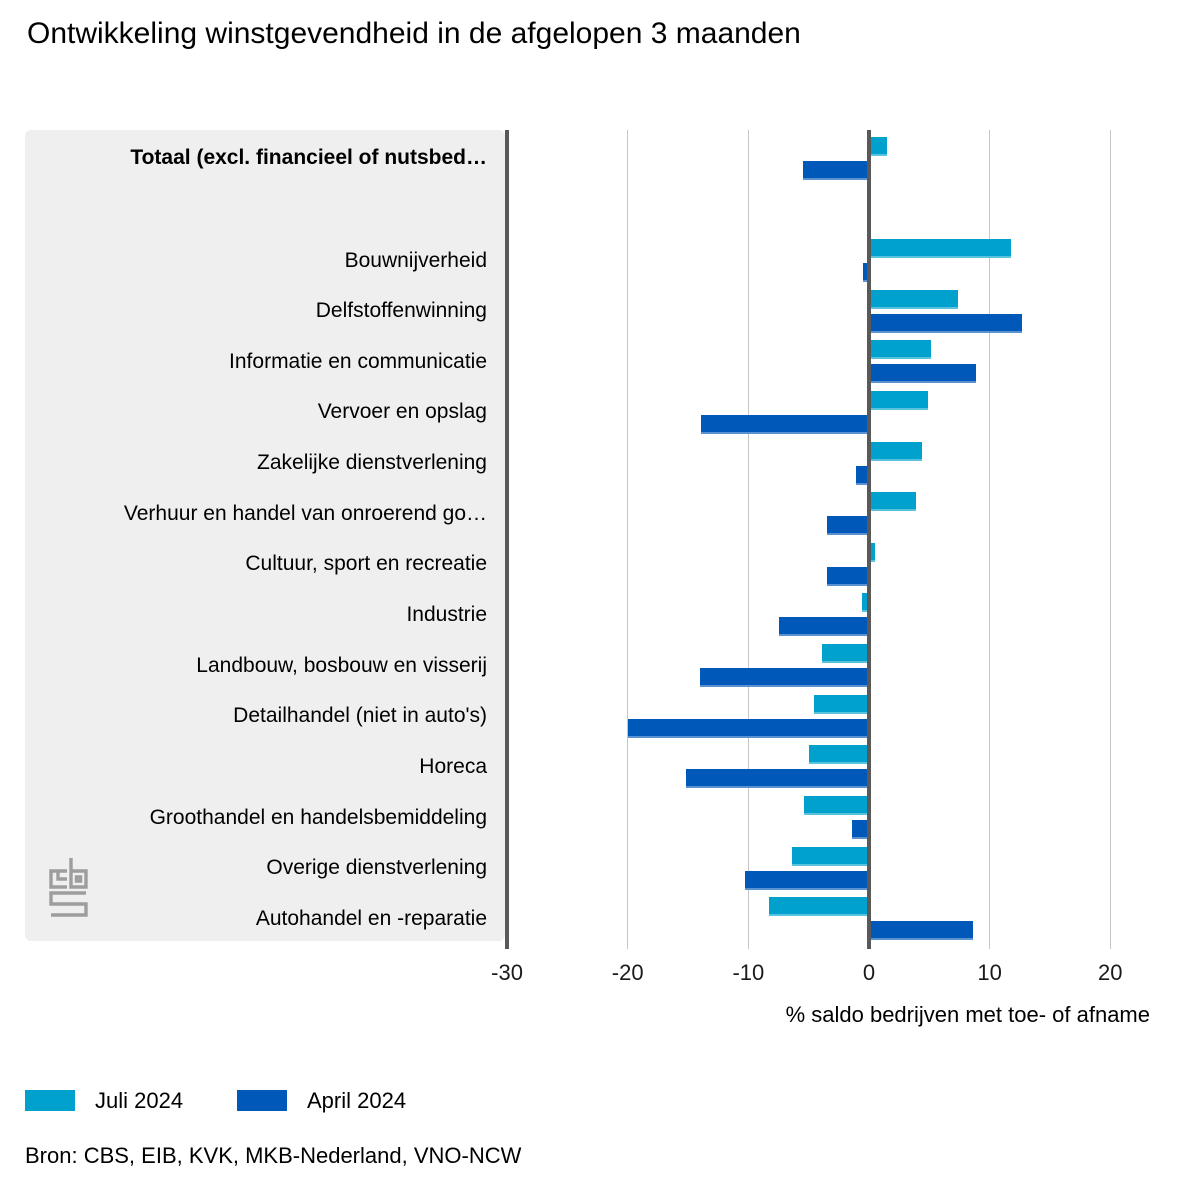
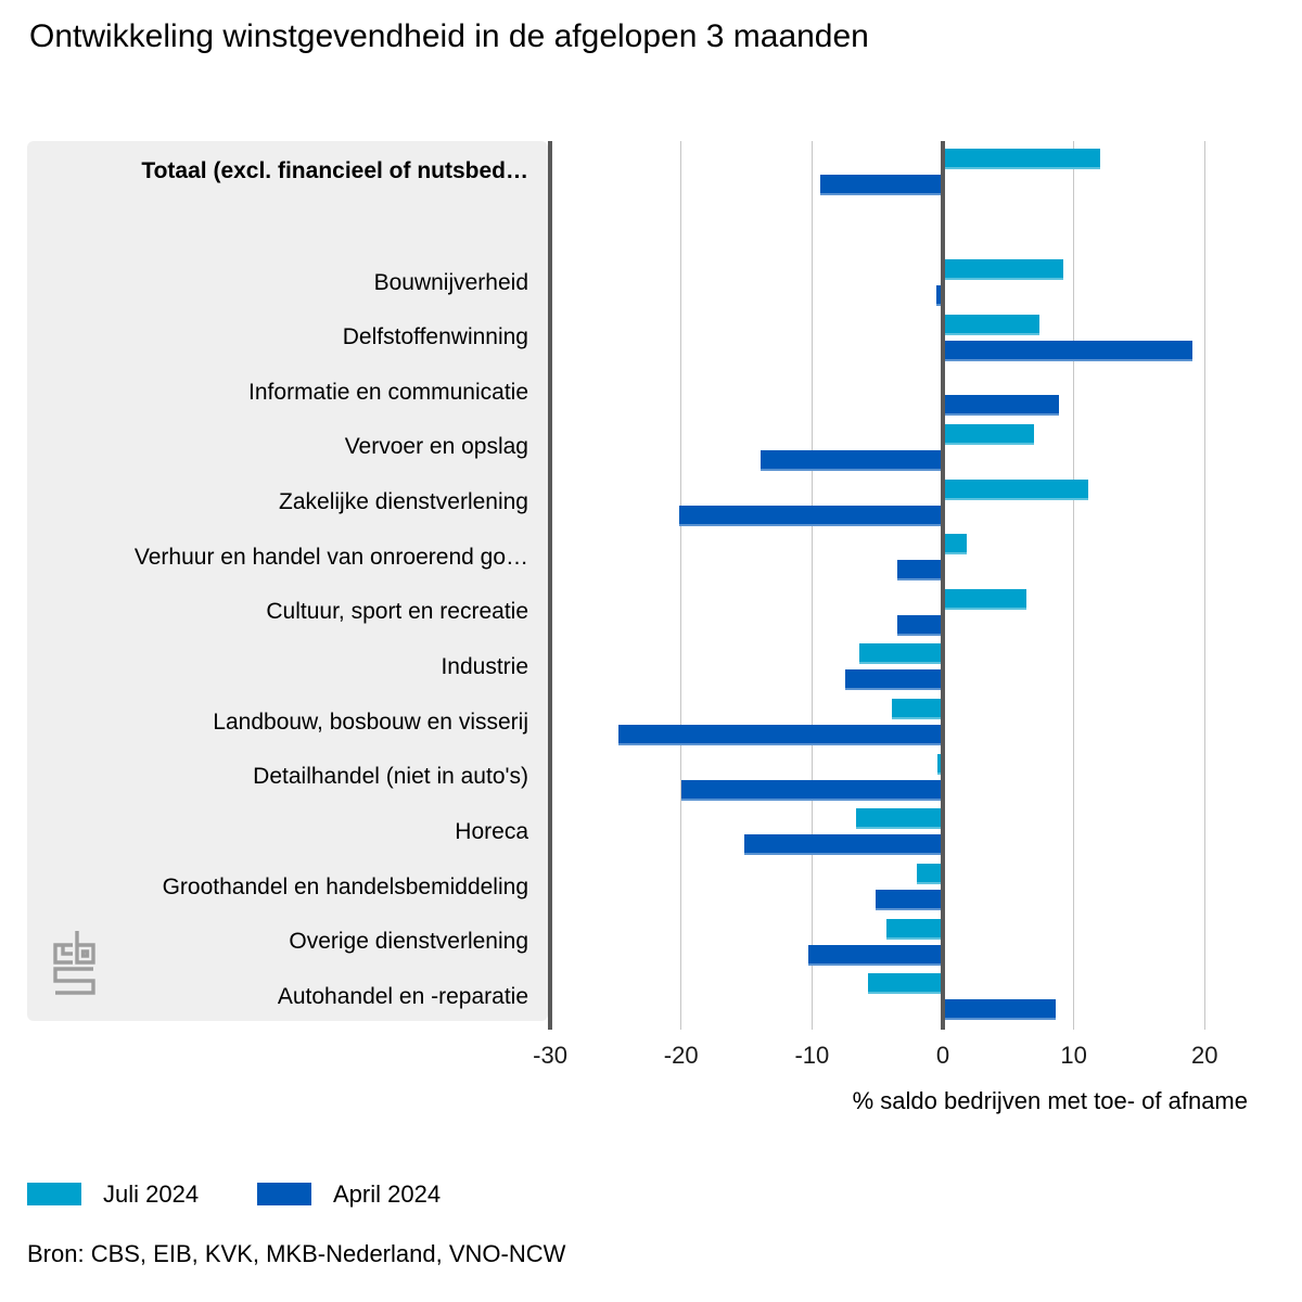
Juli 2024/Totaal (excl. financieel of nutsbed…: 1.5 -> 12.0
April 2024/Totaal (excl. financieel of nutsbed…: -5.5 -> -9.4
Juli 2024/Bouwnijverheid: 11.8 -> 9.2
April 2024/Delfstoffenwinning: 12.7 -> 19.1
Juli 2024/Informatie en communicatie: 5.1 -> 0.2
Juli 2024/Vervoer en opslag: 4.9 -> 7.0
Juli 2024/Zakelijke dienstverlening: 4.4 -> 11.1
April 2024/Zakelijke dienstverlening: -1.1 -> -20.1
Juli 2024/Verhuur en handel van onroerend go…: 3.9 -> 1.8
Juli 2024/Cultuur, sport en recreatie: 0.5 -> 6.4
Juli 2024/Industrie: -0.6 -> -6.4
April 2024/Landbouw, bosbouw en visserij: -14.0 -> -24.8
Juli 2024/Detailhandel (niet in auto's): -4.6 -> -0.4
Juli 2024/Horeca: -5.0 -> -6.6
Juli 2024/Groothandel en handelsbemiddeling: -5.4 -> -2.0
April 2024/Groothandel en handelsbemiddeling: -1.4 -> -5.1
Juli 2024/Overige dienstverlening: -6.4 -> -4.3
Juli 2024/Autohandel en -reparatie: -8.3 -> -5.7
